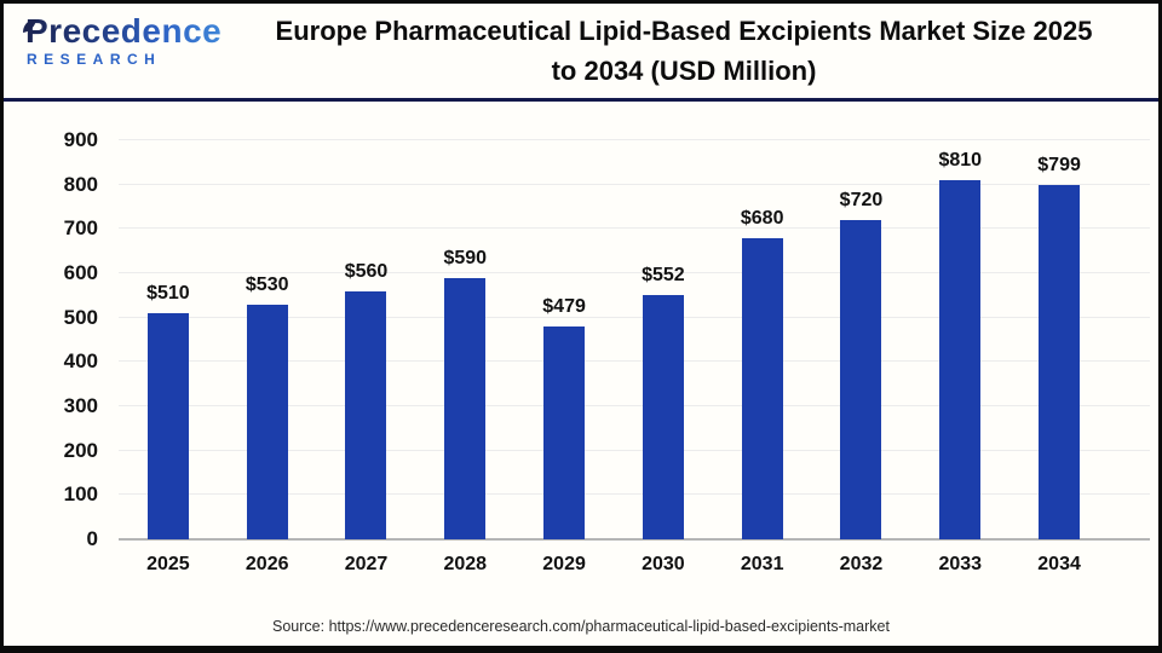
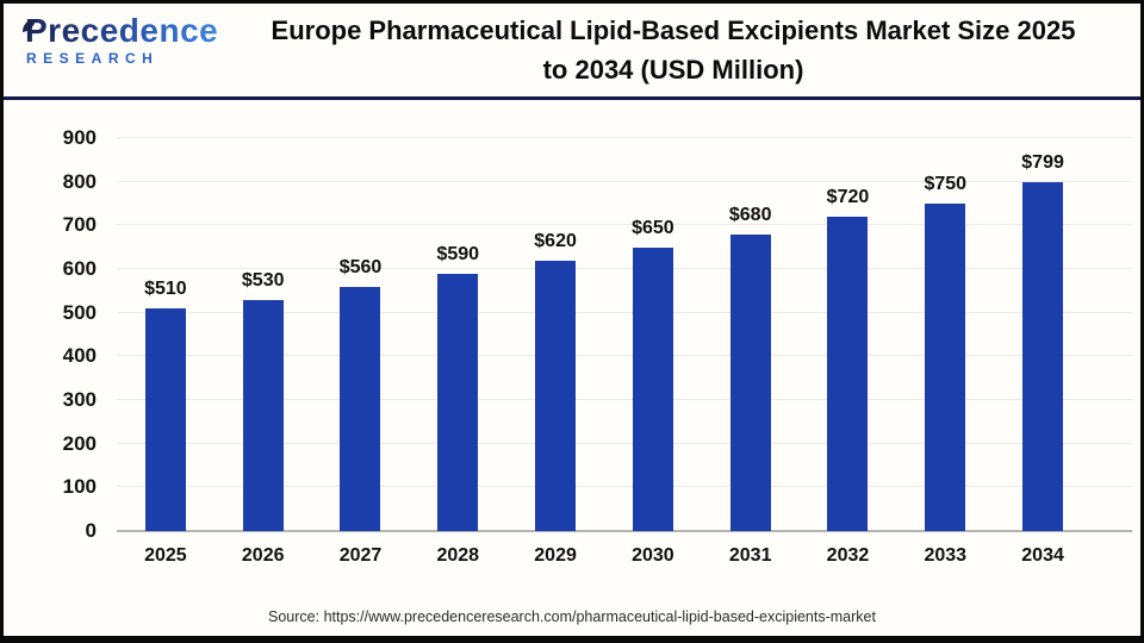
2029: $479 -> $620
2030: $552 -> $650
2033: $810 -> $750
